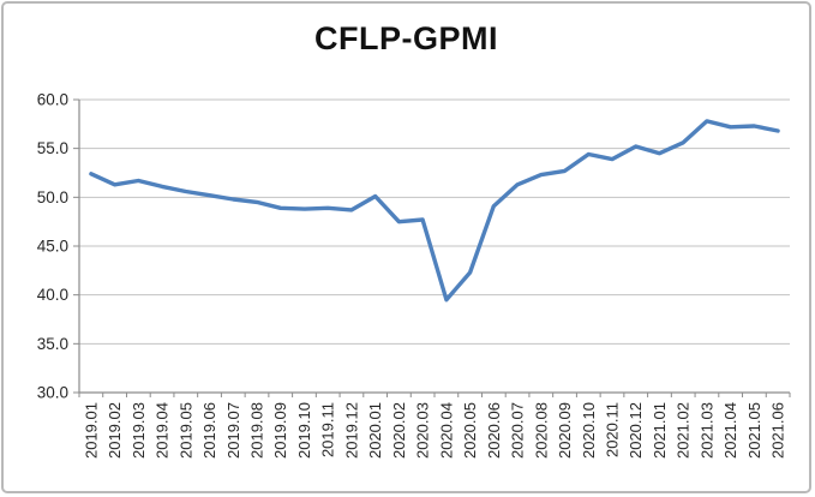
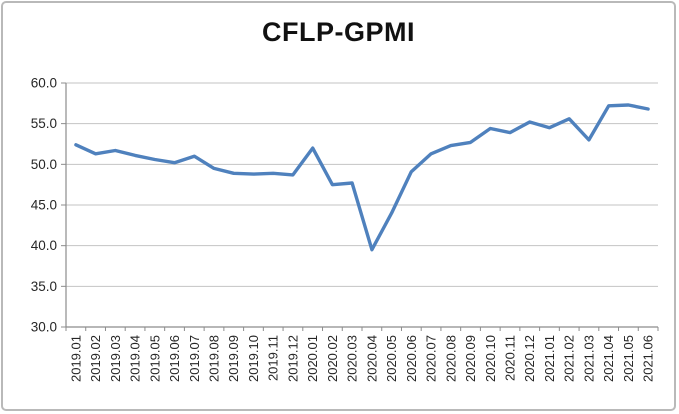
2019.07: 50 -> 51
2020.01: 50 -> 52
2020.05: 42 -> 44
2021.03: 58 -> 53
